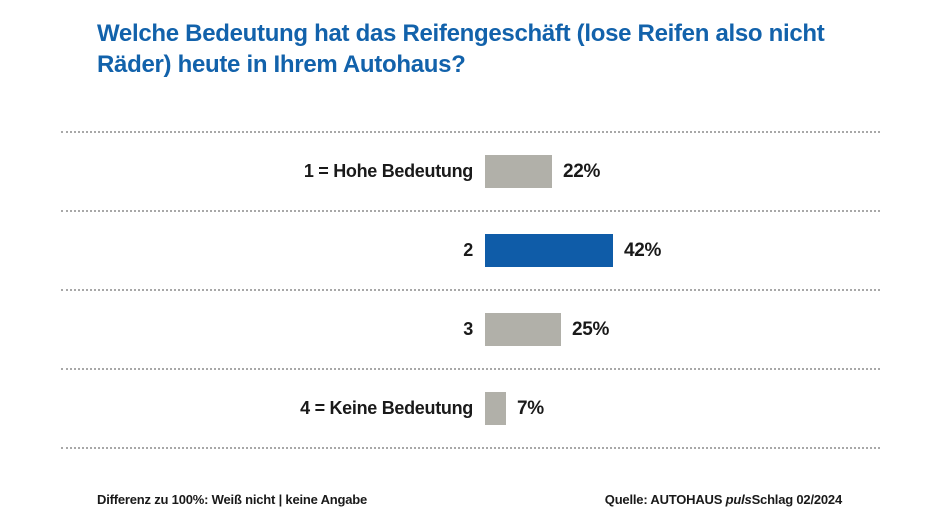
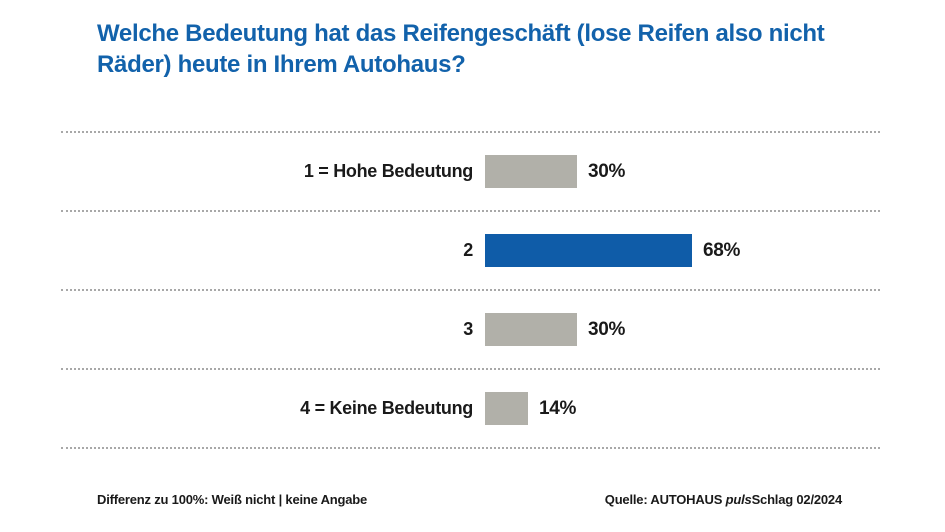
1 = Hohe Bedeutung: 22% -> 30%
2: 42% -> 68%
3: 25% -> 30%
4 = Keine Bedeutung: 7% -> 14%
